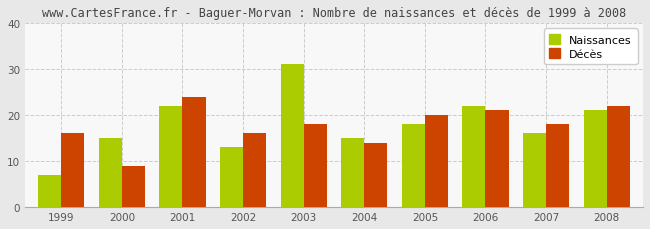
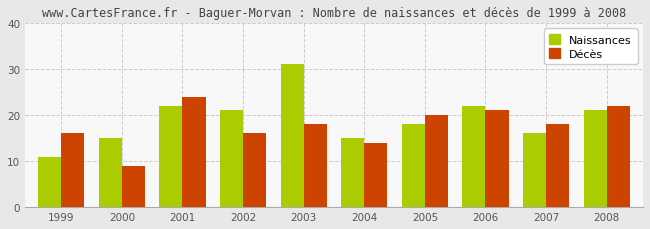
Naissances/1999: 7 -> 11
Naissances/2002: 13 -> 21
